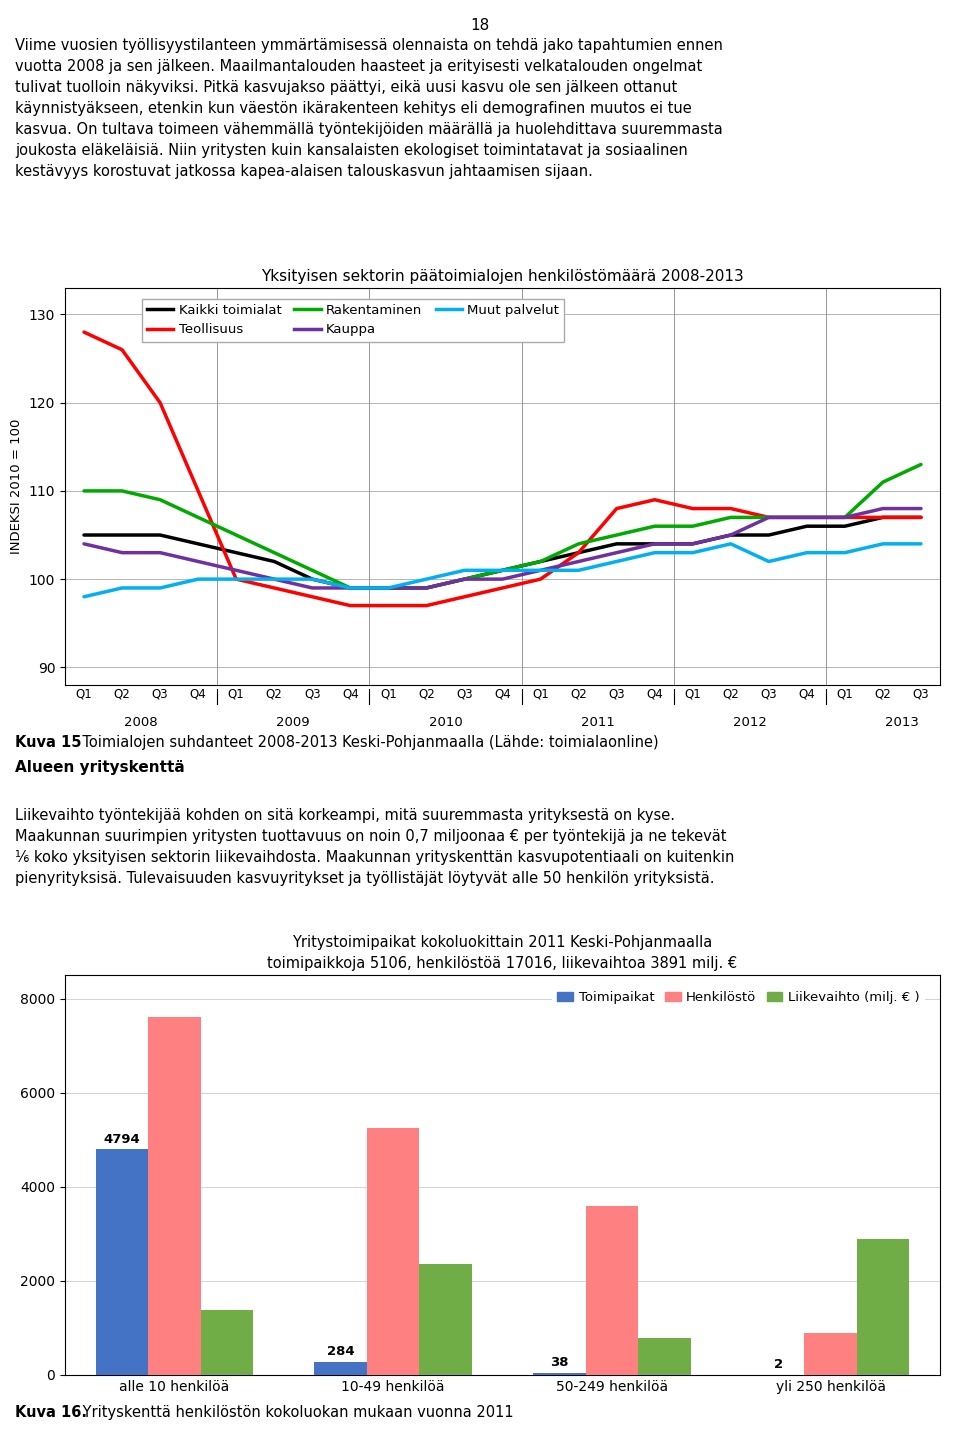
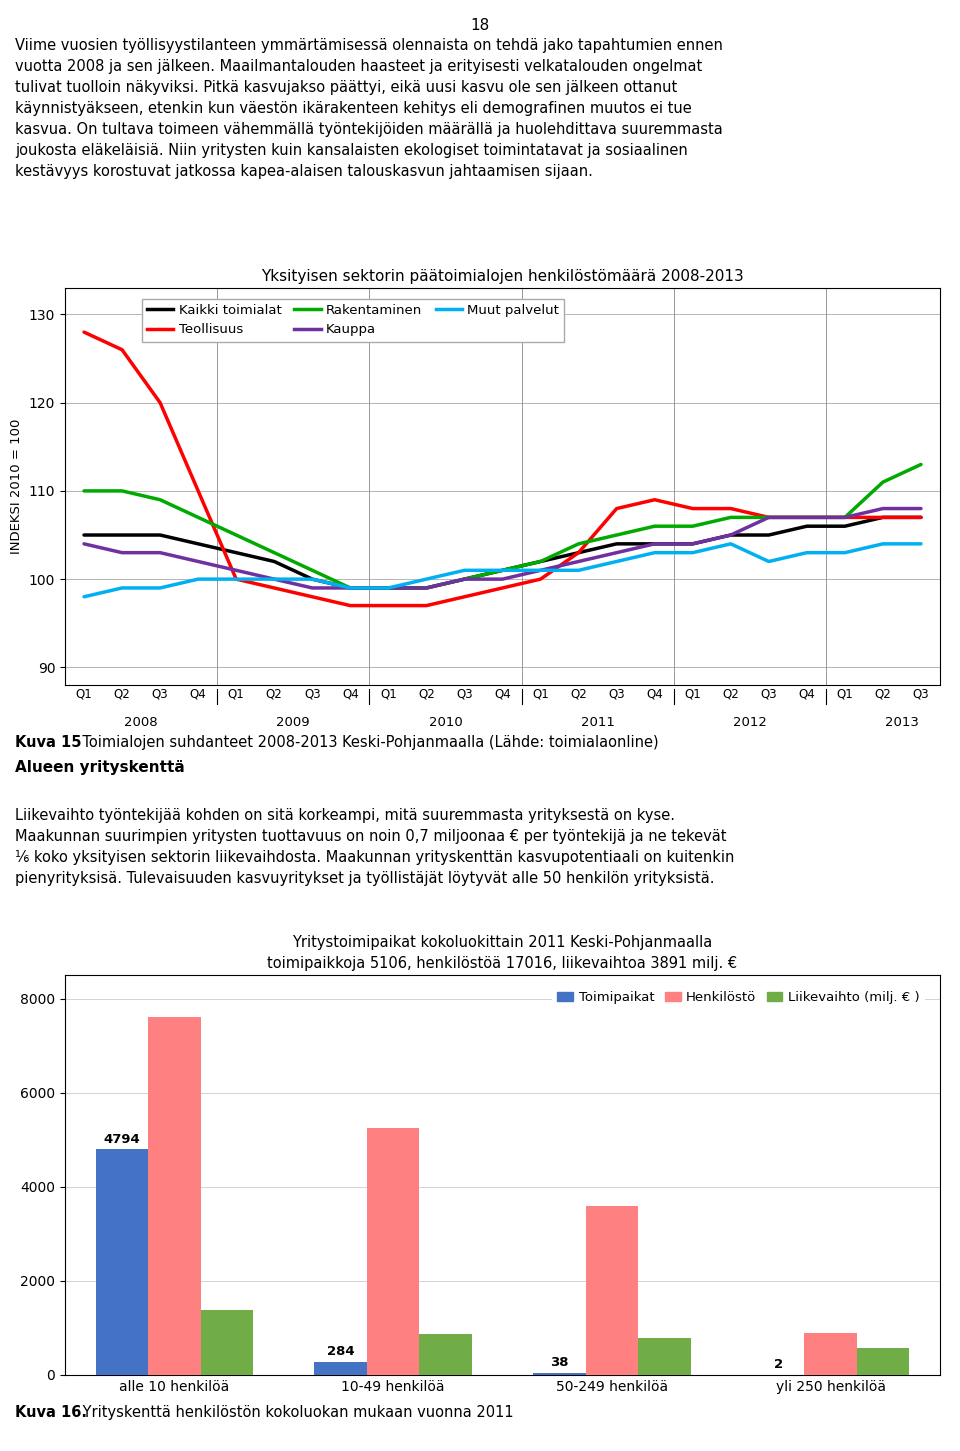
Liikevaihto (milj. € )/10-49 henkilöä: 2350 -> 880
Liikevaihto (milj. € )/yli 250 henkilöä: 2900 -> 580
